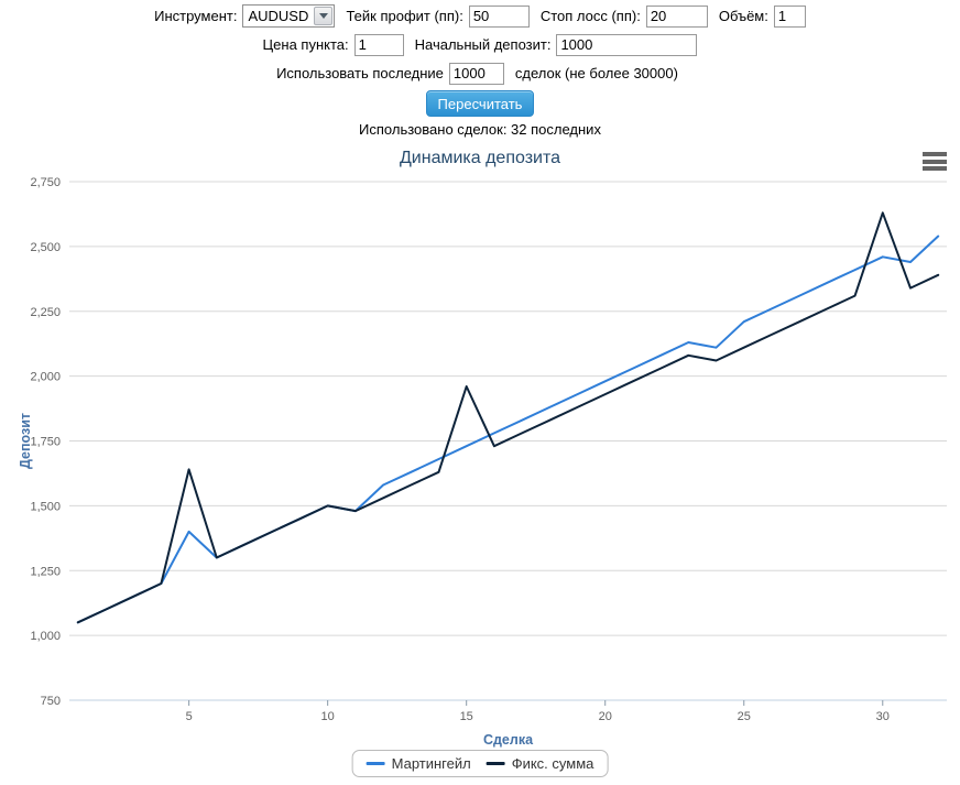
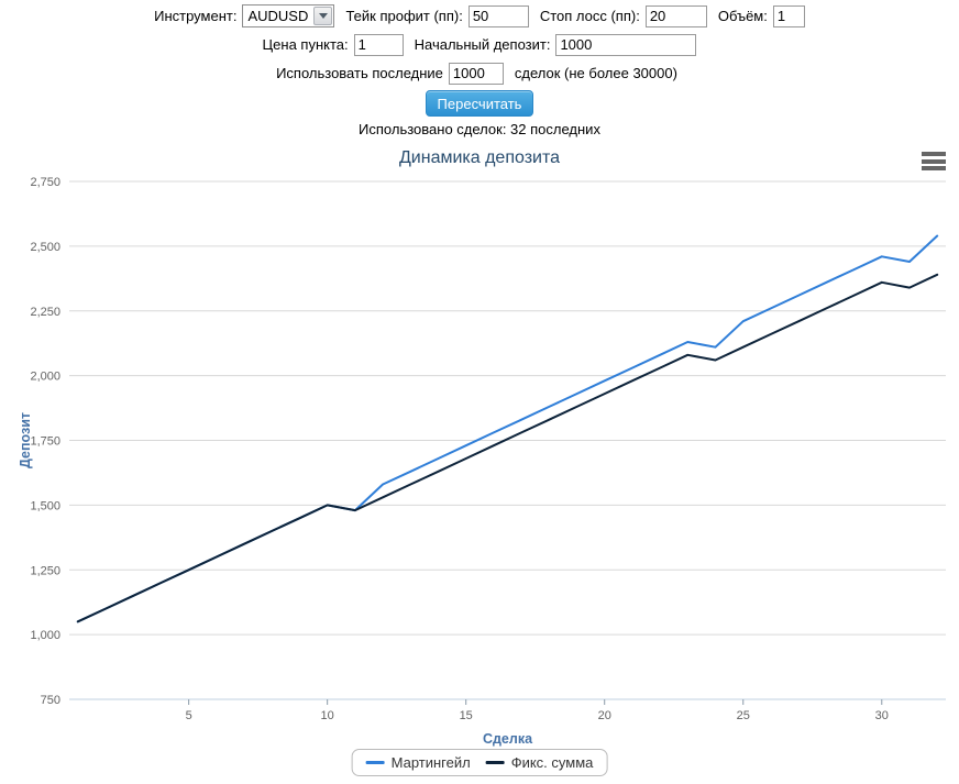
Мартингейл/5: 1400 -> 1250
Фикс. сумма/5: 1640 -> 1250
Фикс. сумма/15: 1960 -> 1680
Фикс. сумма/30: 2630 -> 2360
